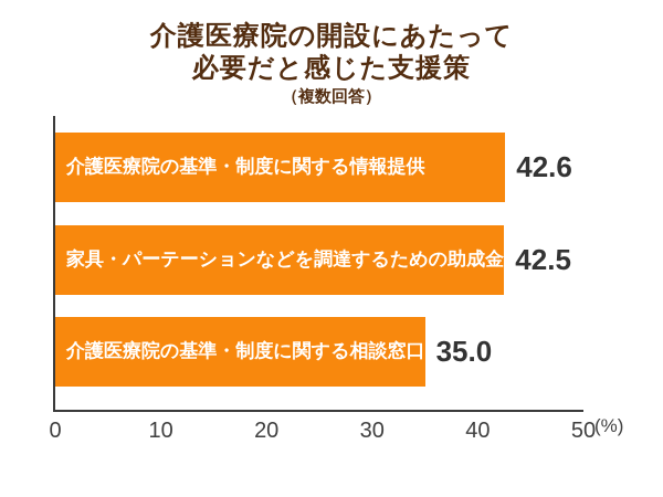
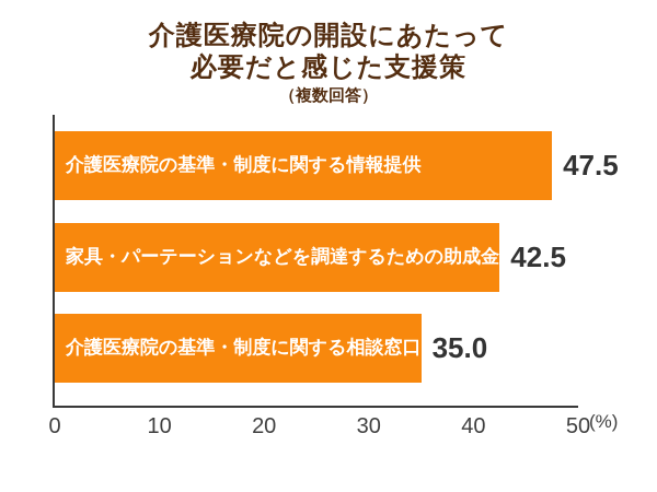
介護医療院の基準・制度に関する情報提供: 42.6 -> 47.5
